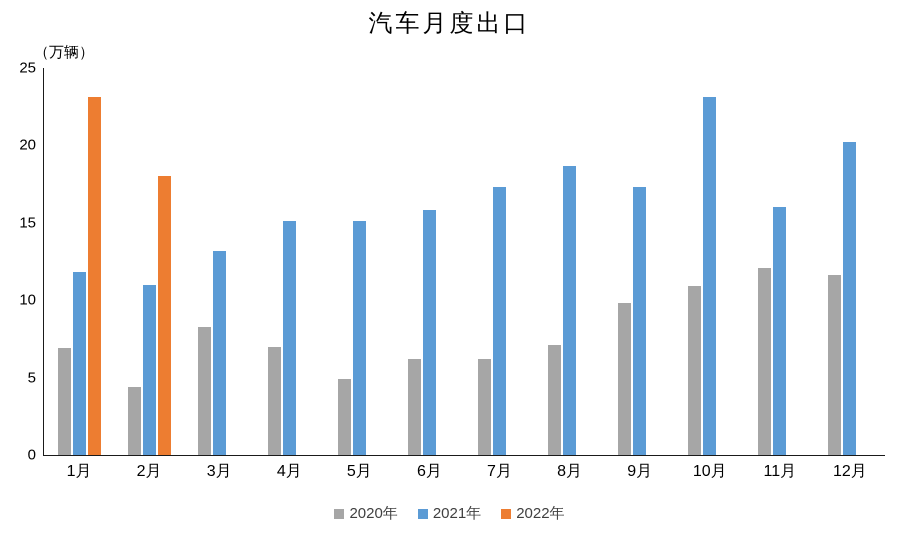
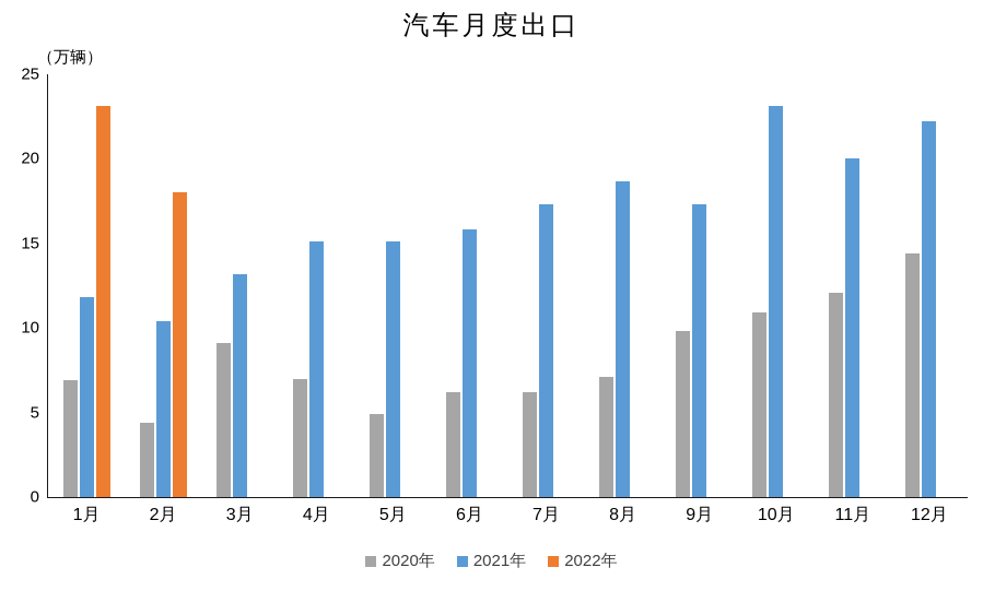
2021年/2月: 11.0 -> 10.4
2020年/3月: 8.3 -> 9.1
2021年/11月: 16.0 -> 20.0
2020年/12月: 11.6 -> 14.4
2021年/12月: 20.2 -> 22.2
